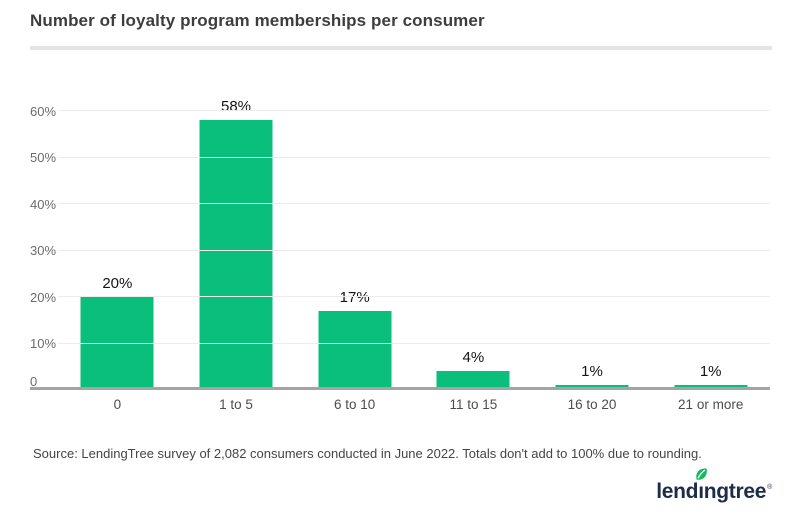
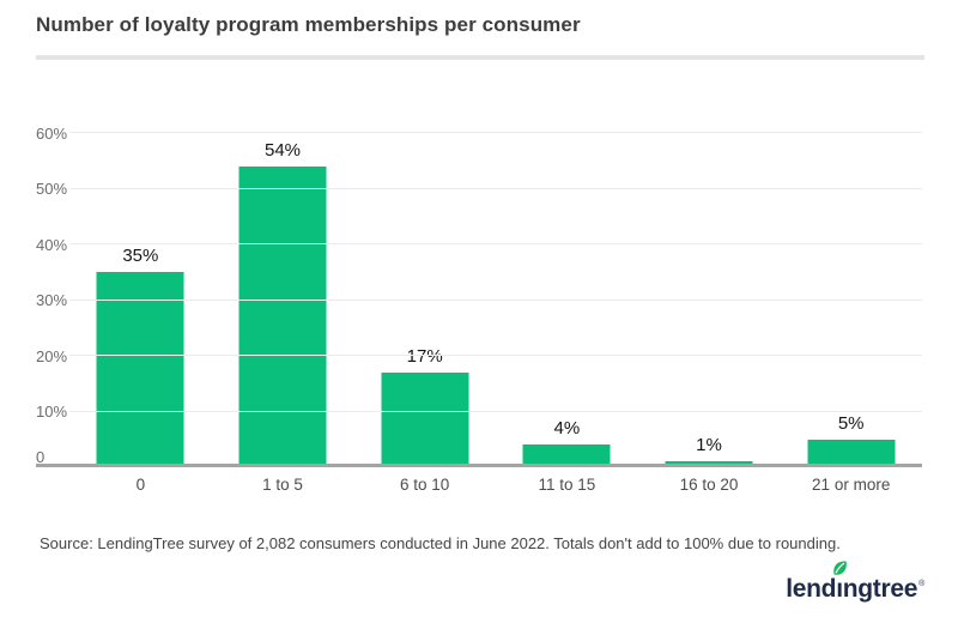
0: 20% -> 35%
1 to 5: 58% -> 54%
21 or more: 1% -> 5%
